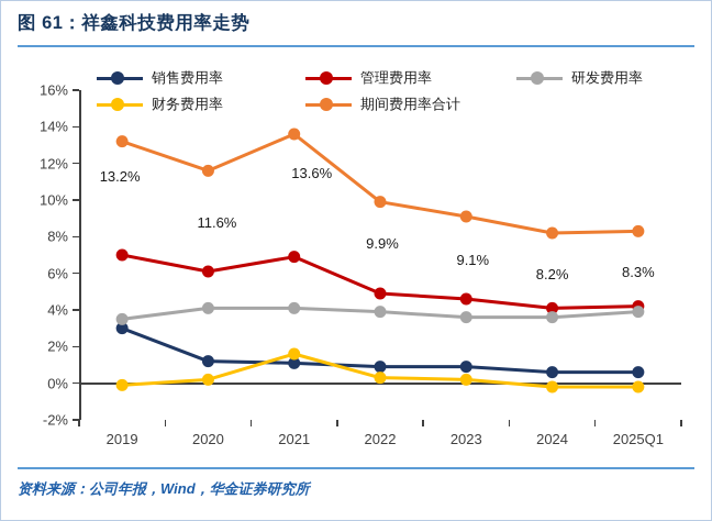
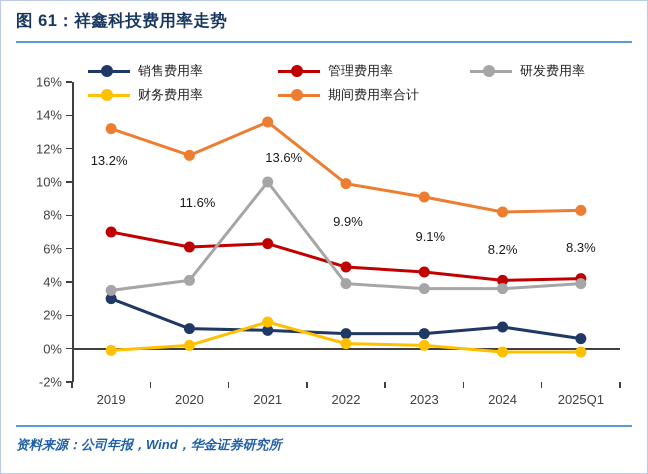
管理费用率/2021: 6.9% -> 6.3%
研发费用率/2021: 4.1% -> 10.0%
销售费用率/2024: 0.6% -> 1.3%
